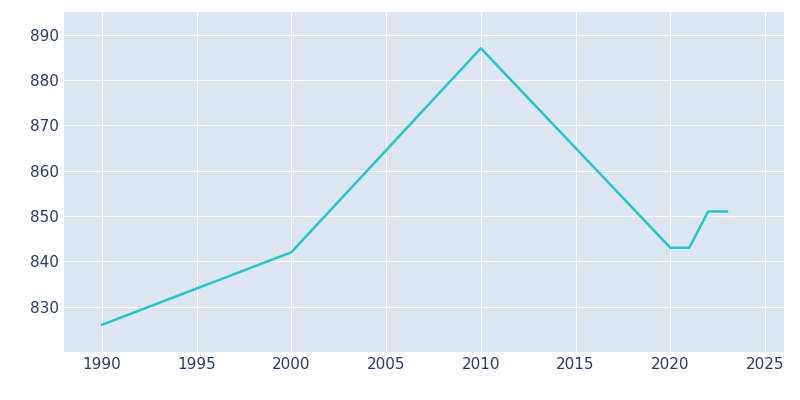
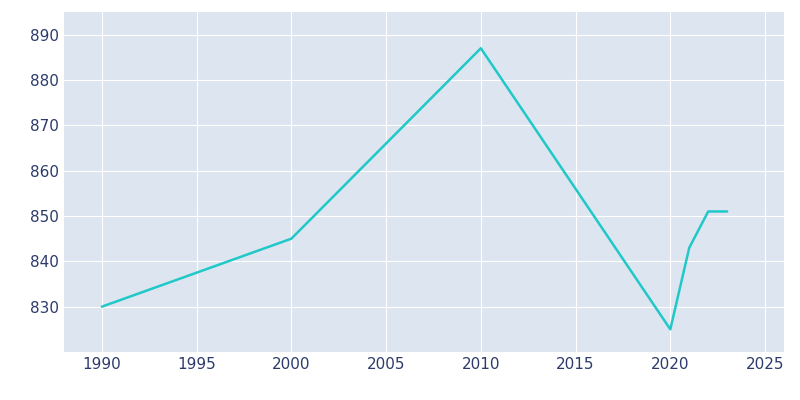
1990: 826 -> 830
2000: 842 -> 845
2020: 843 -> 825
